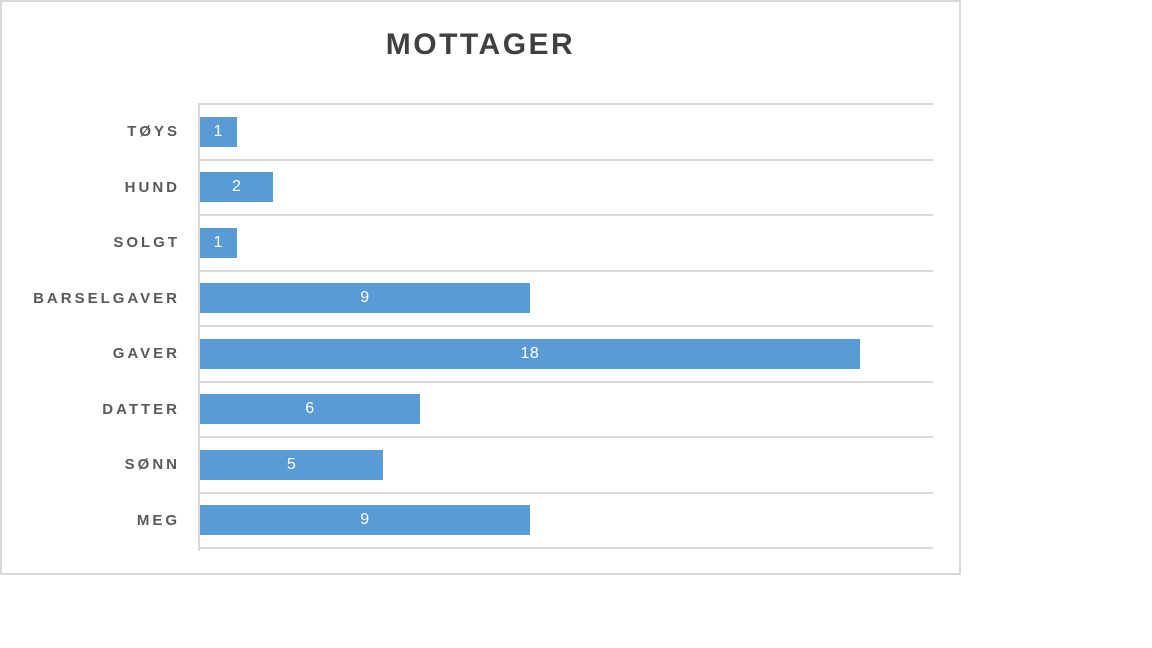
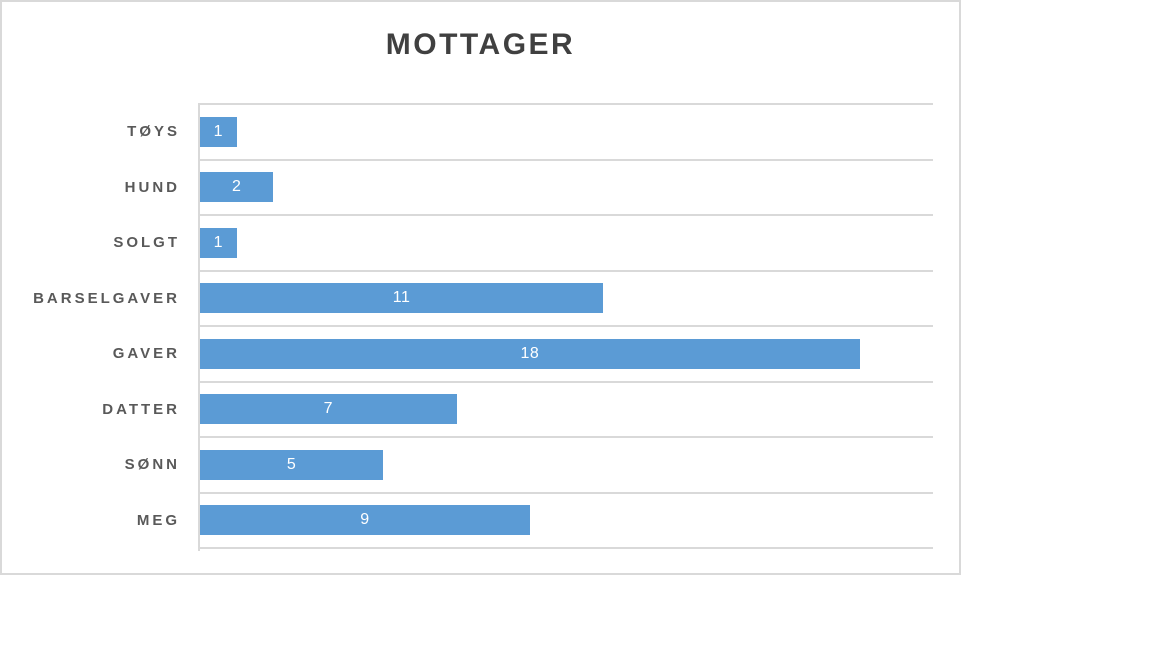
BARSELGAVER: 9 -> 11
DATTER: 6 -> 7
